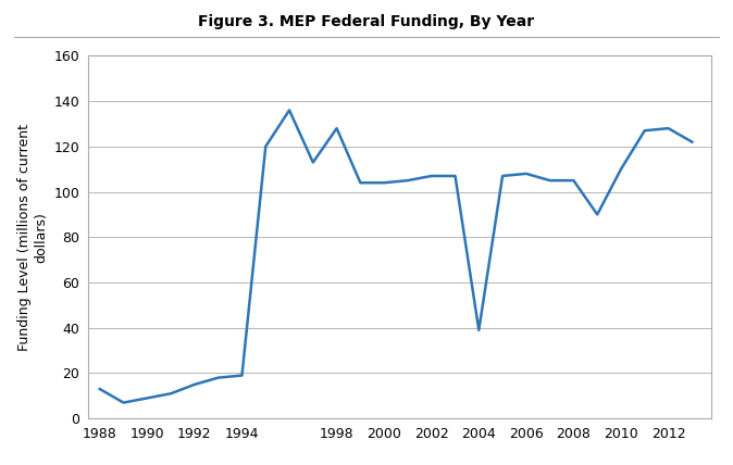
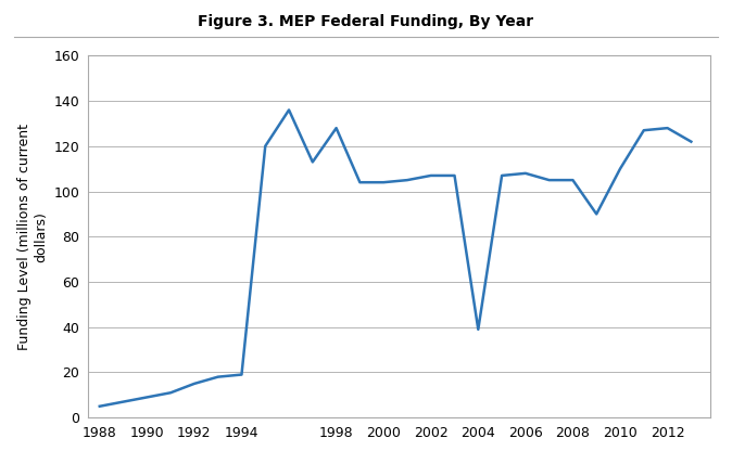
1988: 13 -> 5
